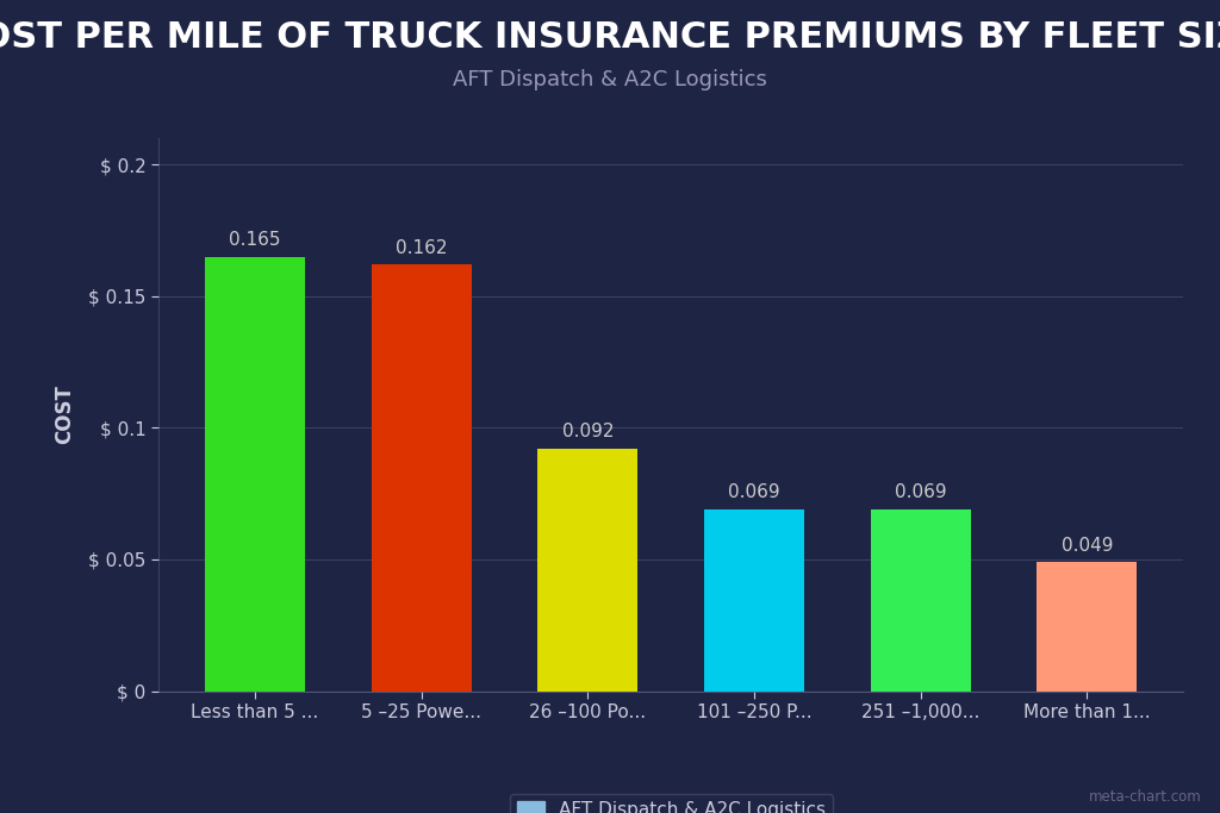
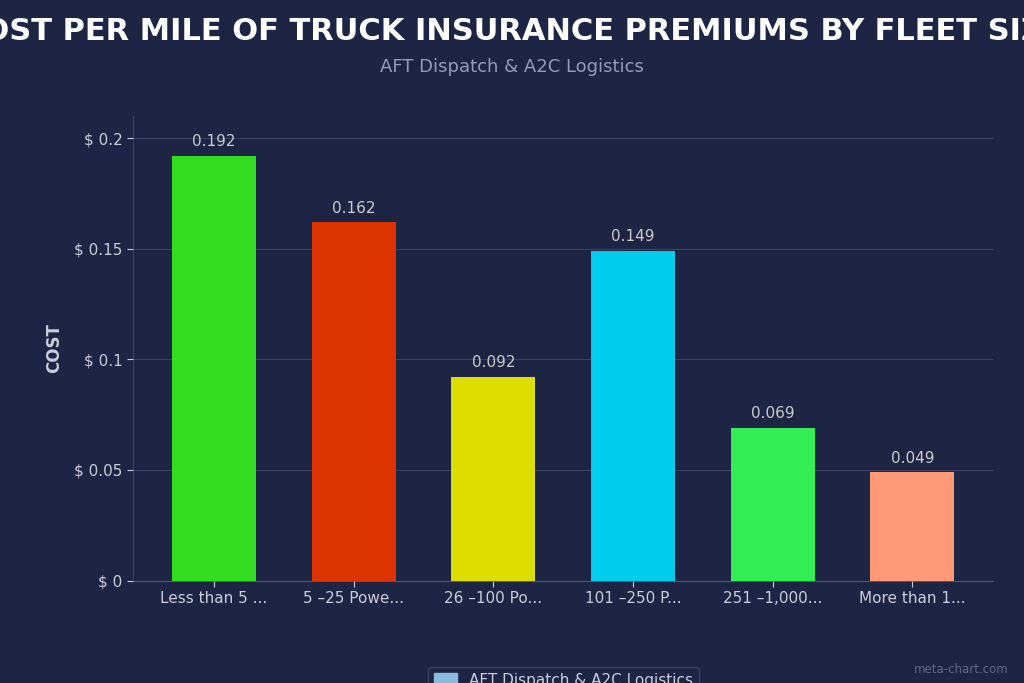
Less than 5 ...: 0.165 -> 0.192
101 –250 P...: 0.069 -> 0.149
